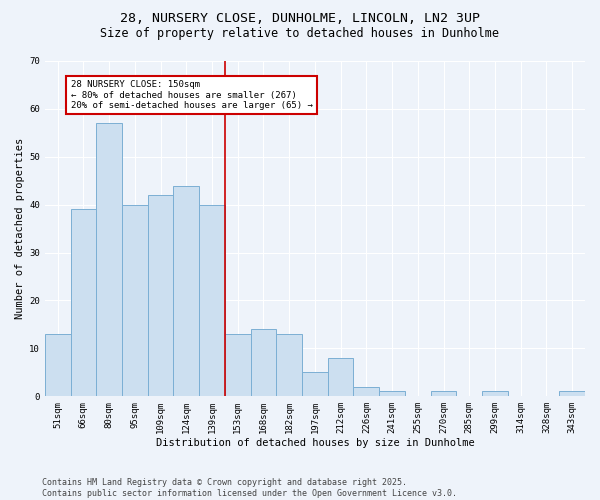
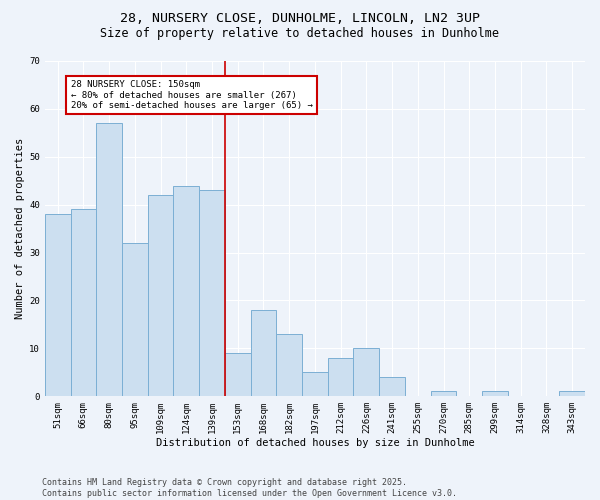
51sqm: 13 -> 38
95sqm: 40 -> 32
139sqm: 40 -> 43
153sqm: 13 -> 9
168sqm: 14 -> 18
226sqm: 2 -> 10
241sqm: 1 -> 4
